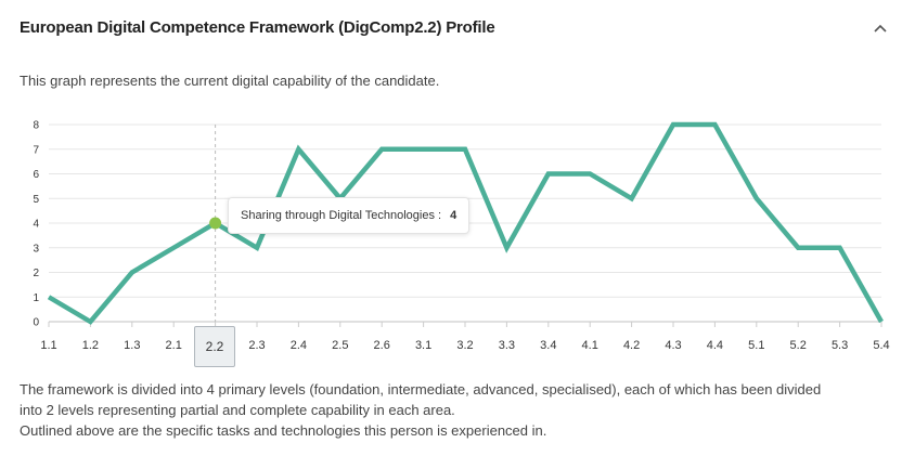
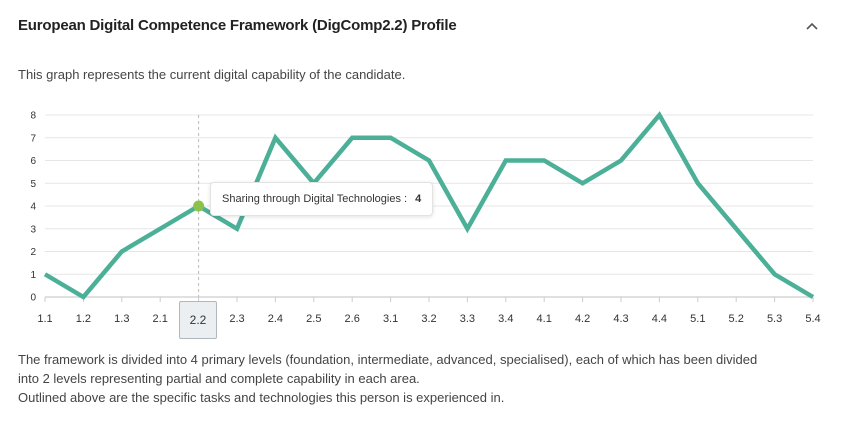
3.2: 7 -> 6
4.3: 8 -> 6
5.3: 3 -> 1
